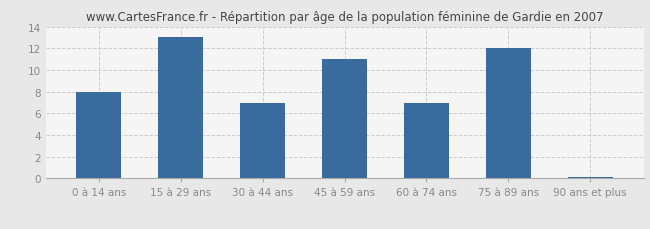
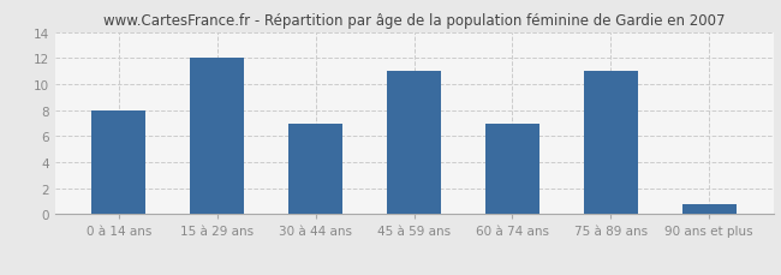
15 à 29 ans: 13.0 -> 12.0
75 à 89 ans: 12.0 -> 11.0
90 ans et plus: 0.1 -> 0.8
